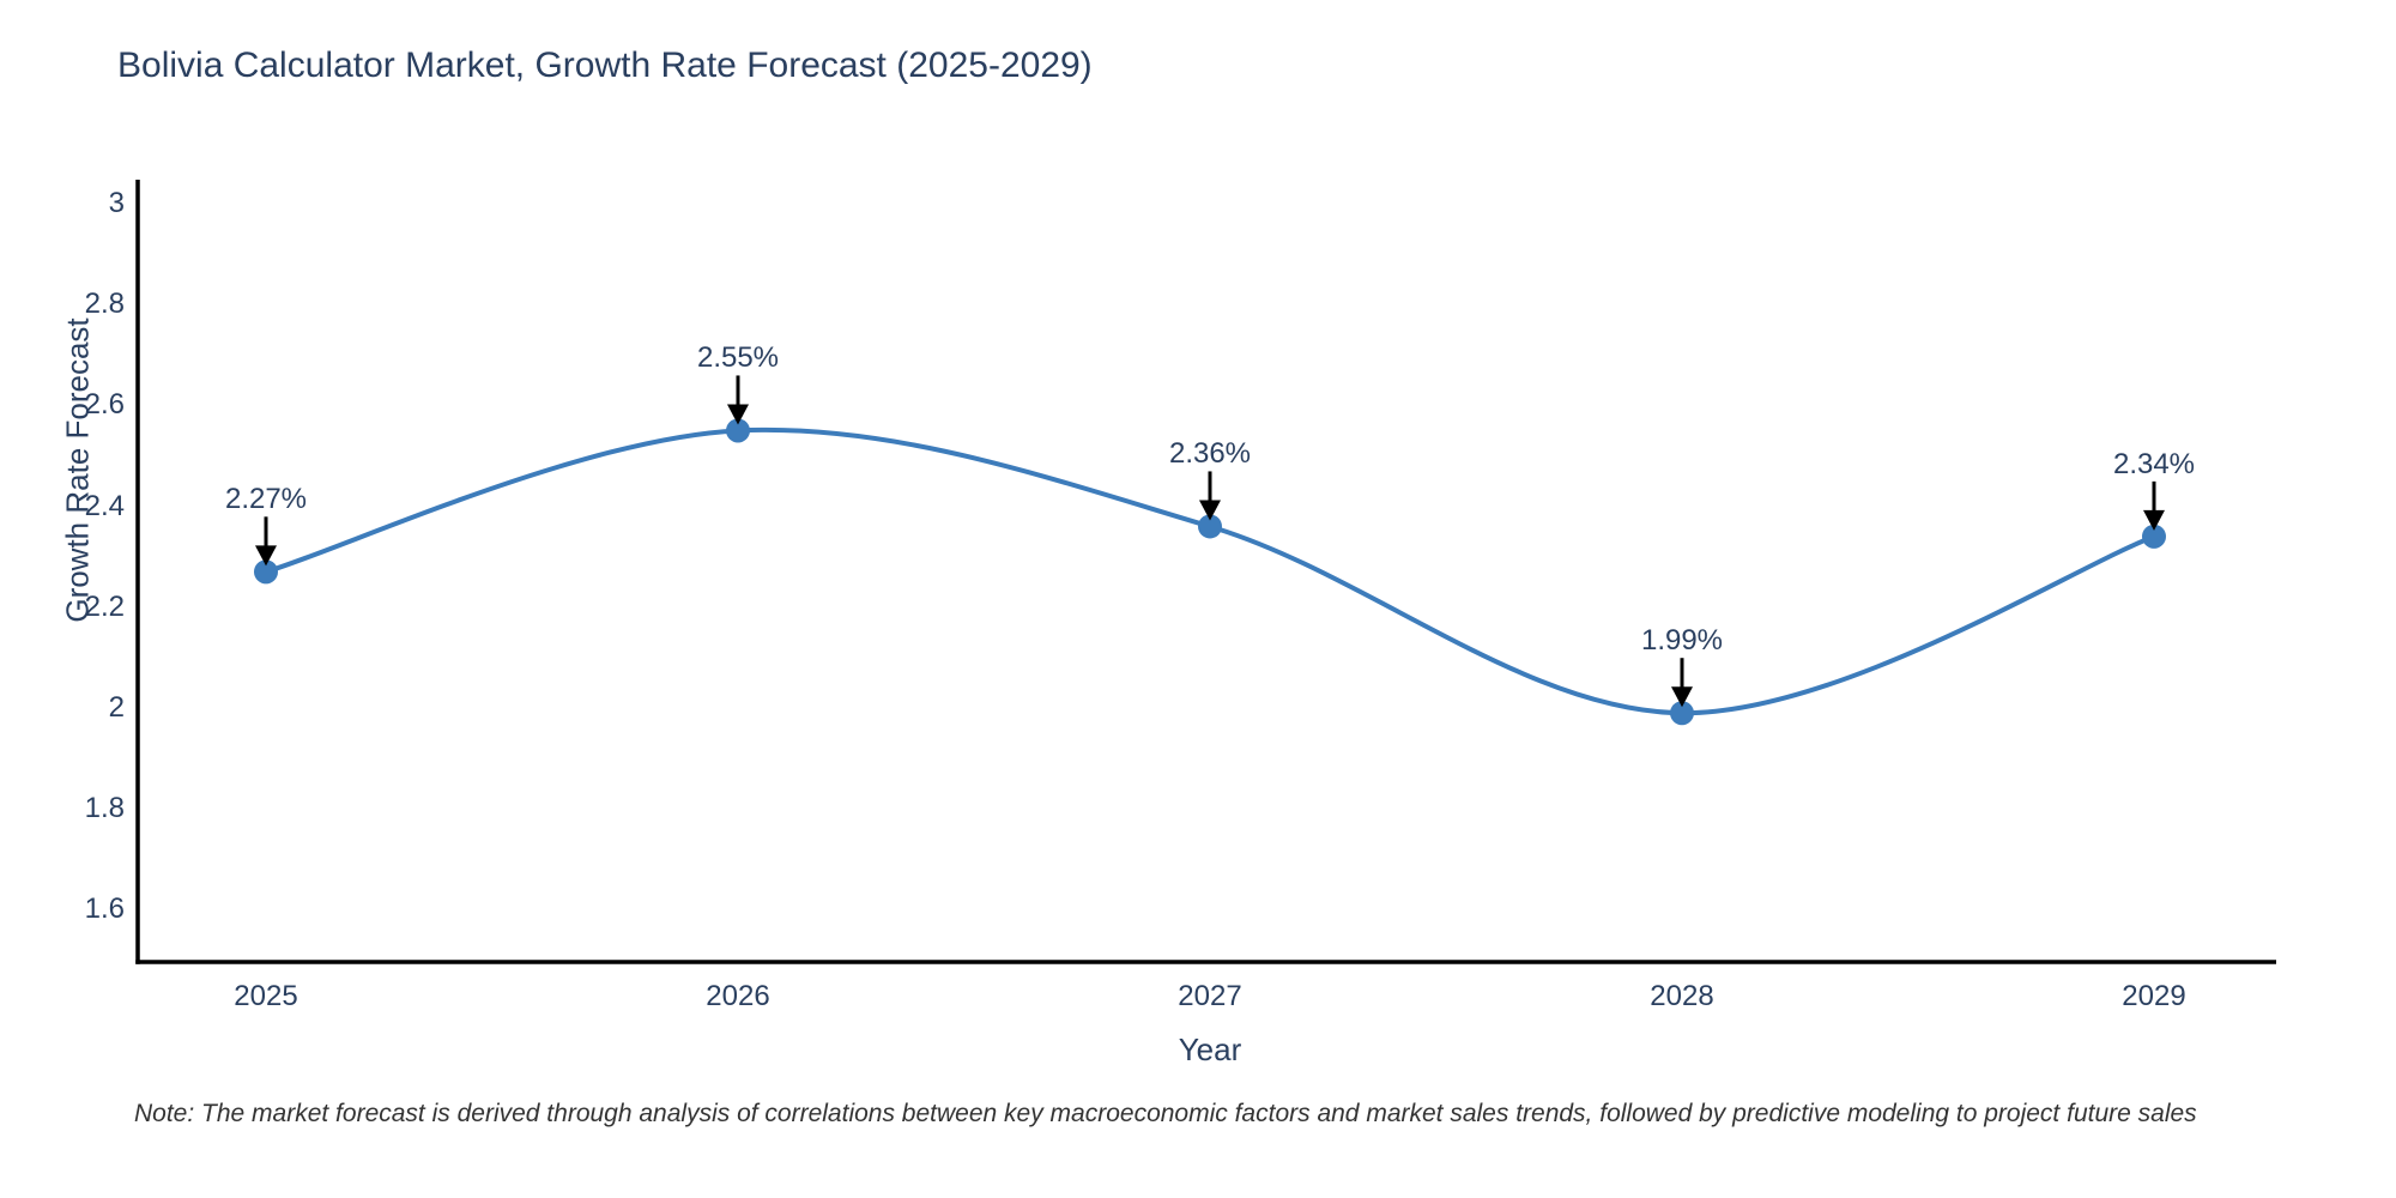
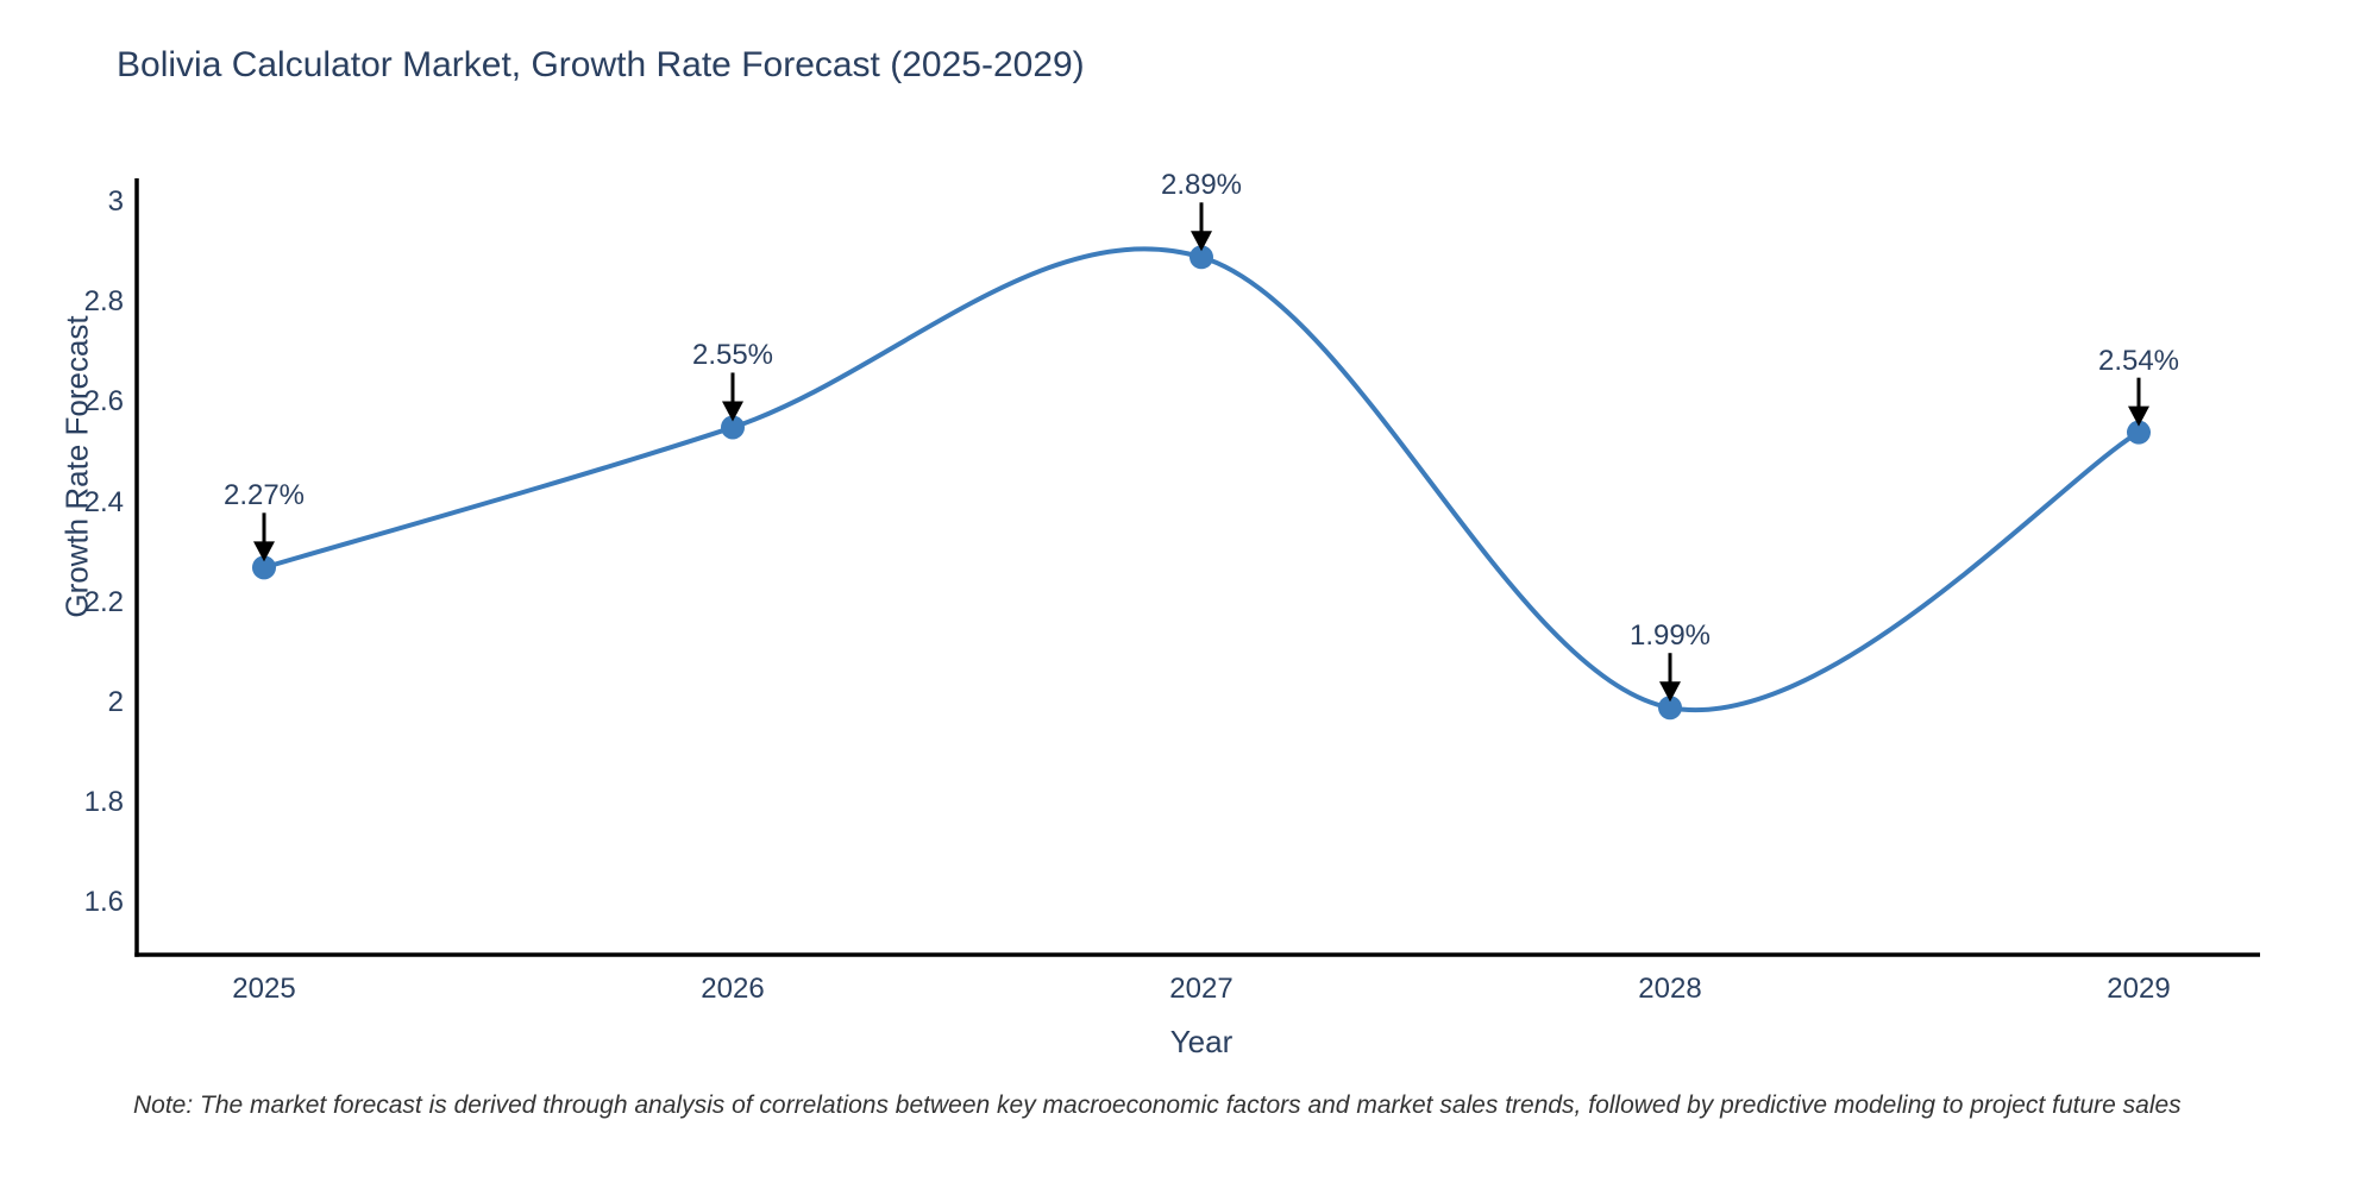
2027: 2.36% -> 2.89%
2029: 2.34% -> 2.54%
